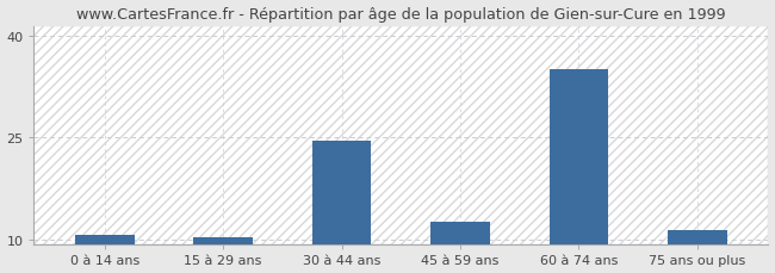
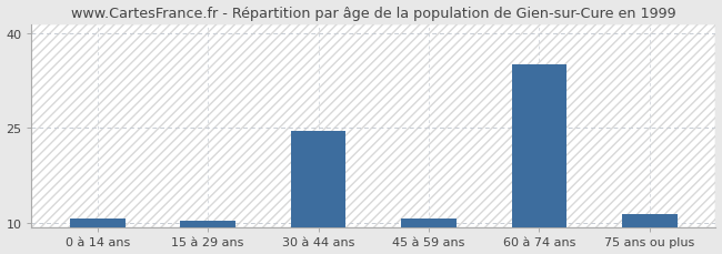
45 à 59 ans: 12.6 -> 10.7
